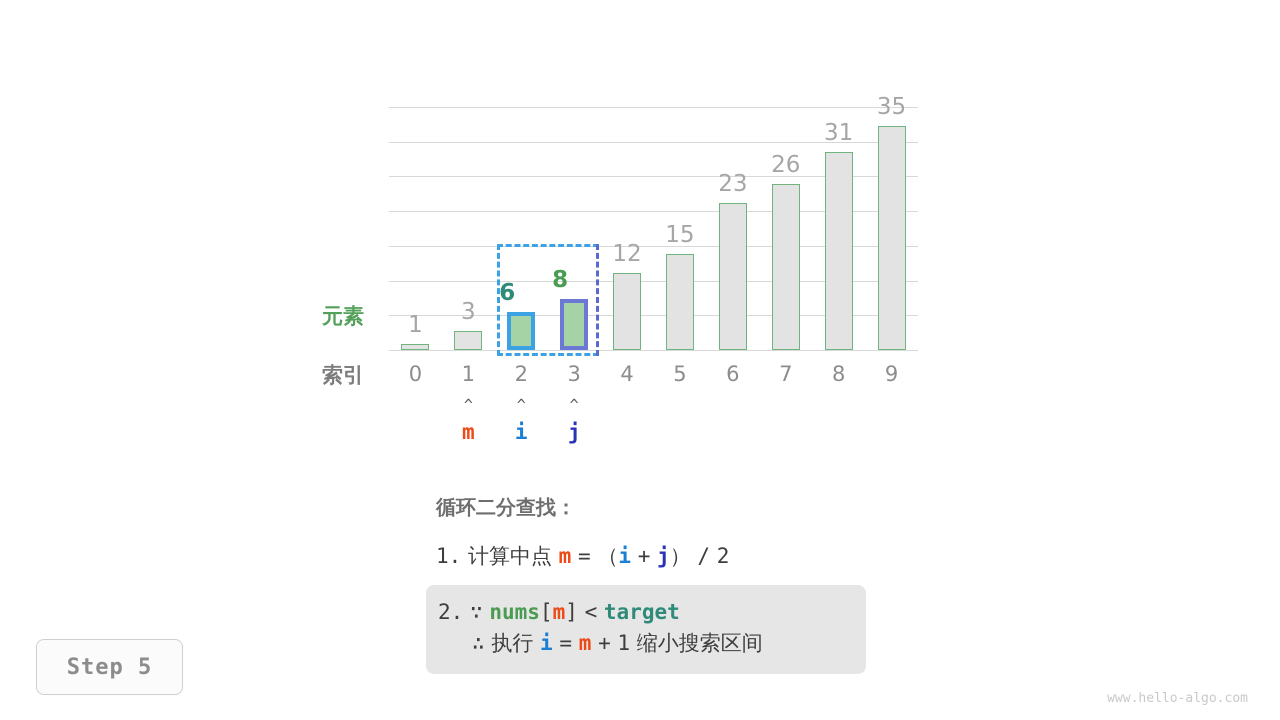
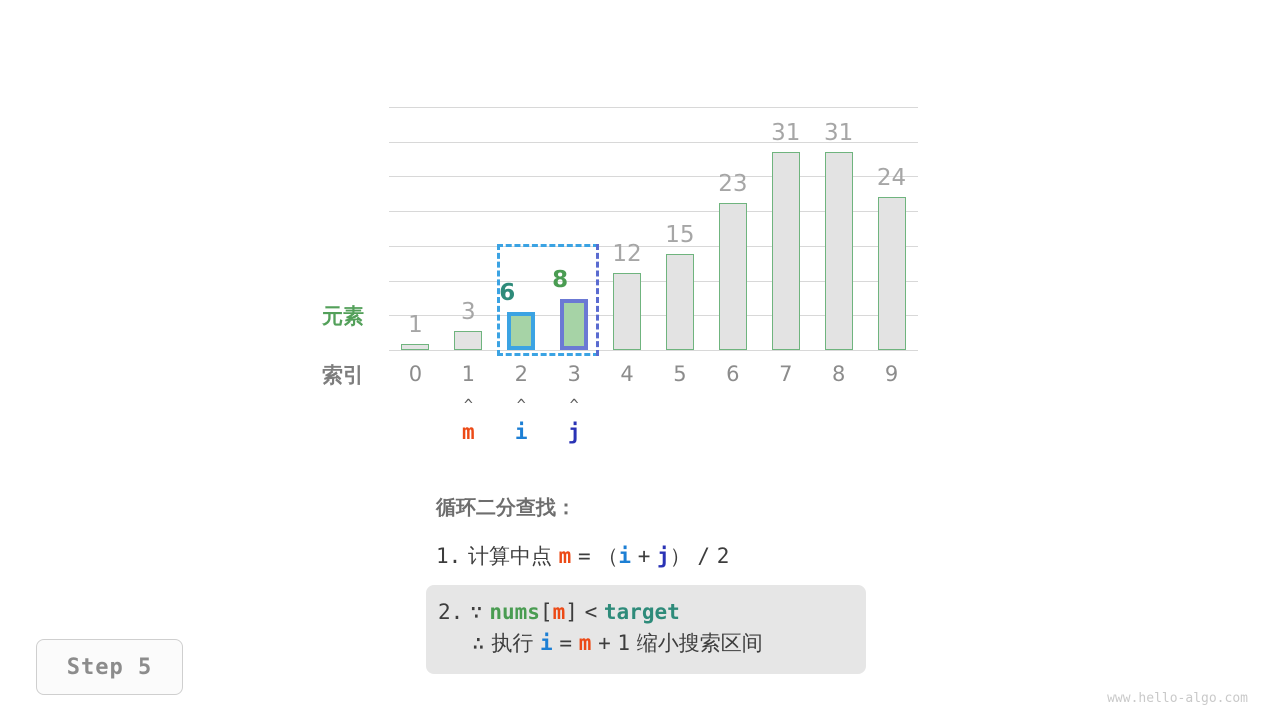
7: 26 -> 31
9: 35 -> 24
